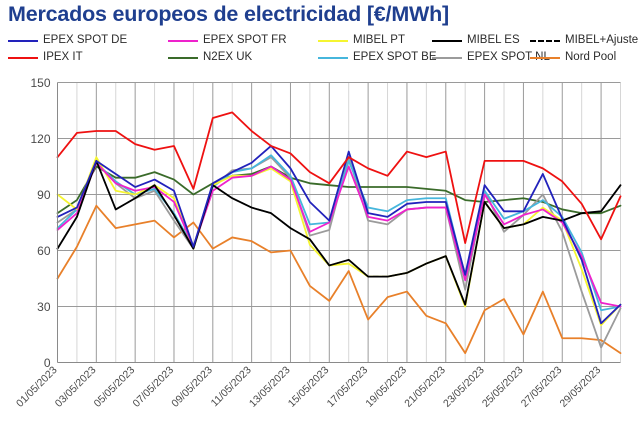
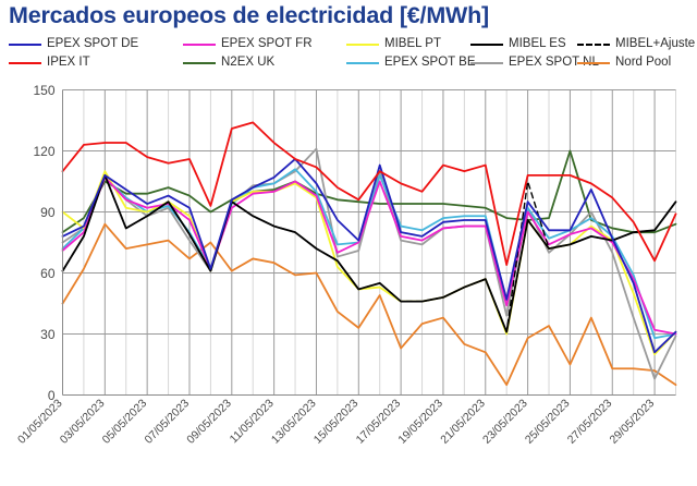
EPEX SPOT NL/13/05/2023: 99 -> 121
MIBEL+Ajuste/23/05/2023: 86 -> 105
N2EX UK/25/05/2023: 88 -> 120
